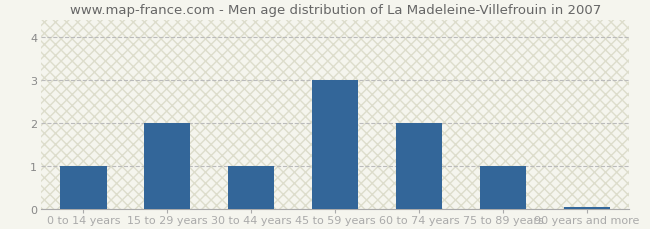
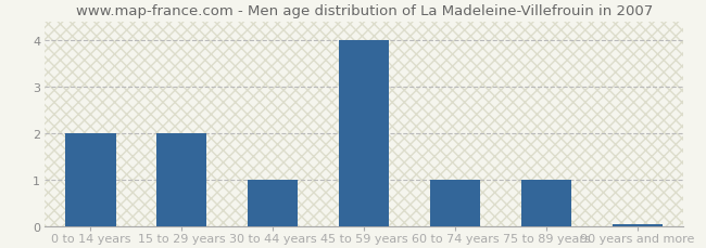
0 to 14 years: 1.00 -> 2.00
45 to 59 years: 3.00 -> 4.00
60 to 74 years: 2.00 -> 1.00
